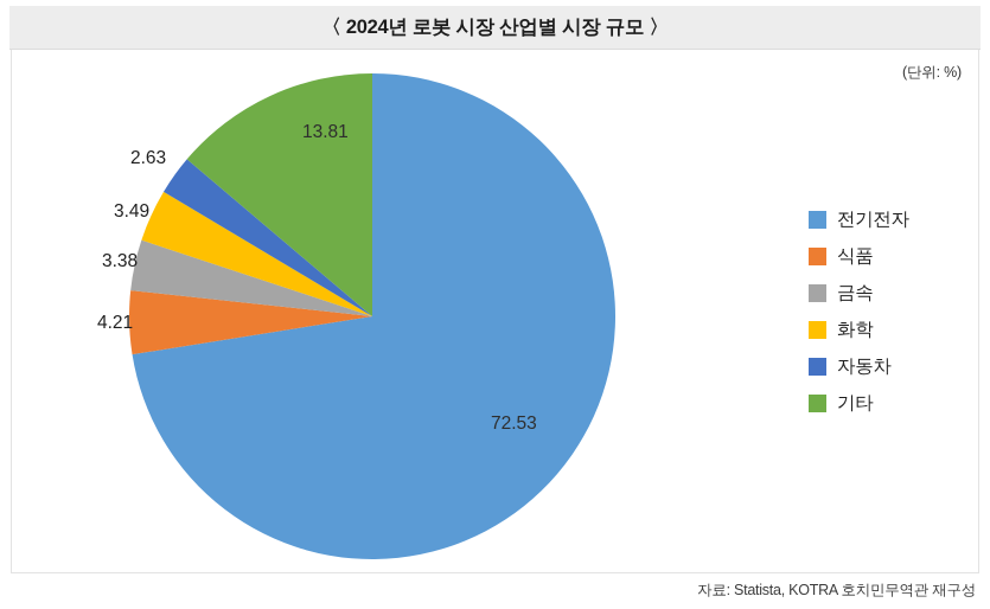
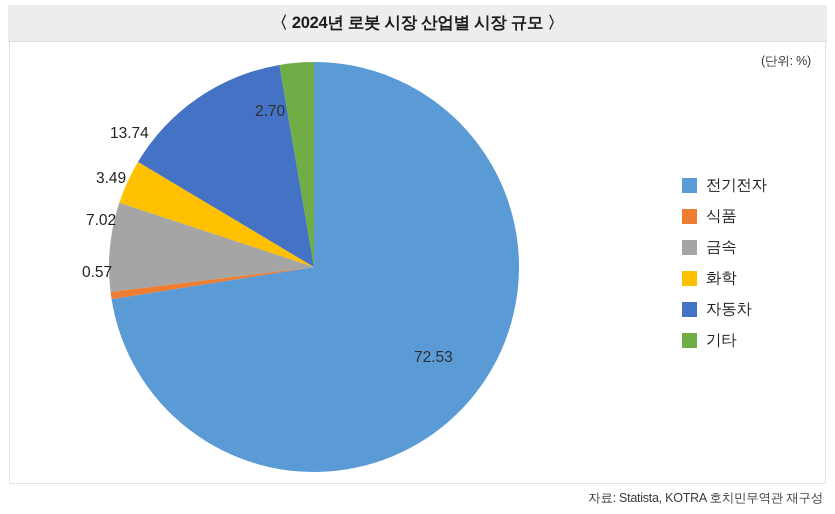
식품: 4.21 -> 0.57
금속: 3.38 -> 7.02
자동차: 2.63 -> 13.74
기타: 13.81 -> 2.70
